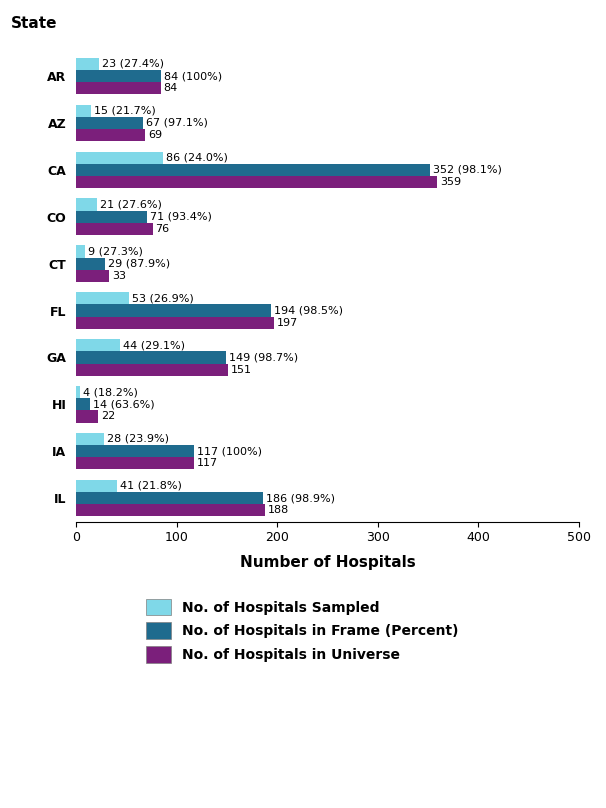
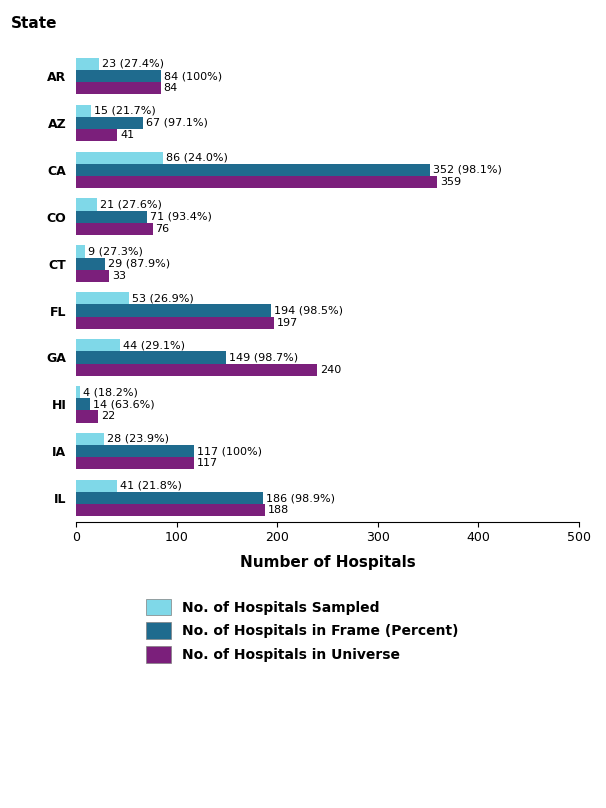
No. of Hospitals in Universe/AZ: 69 -> 41
No. of Hospitals in Universe/GA: 151 -> 240
